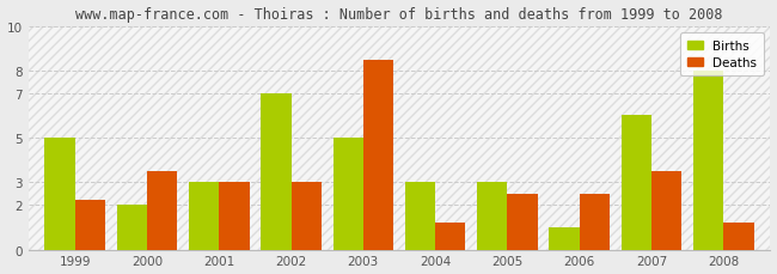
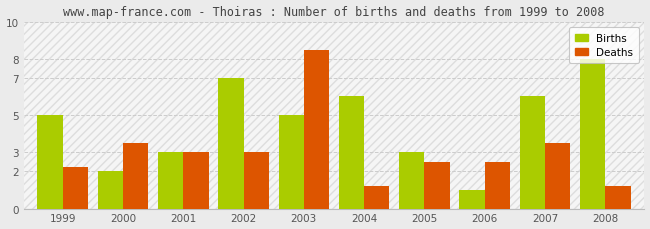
Births/2004: 3 -> 6
